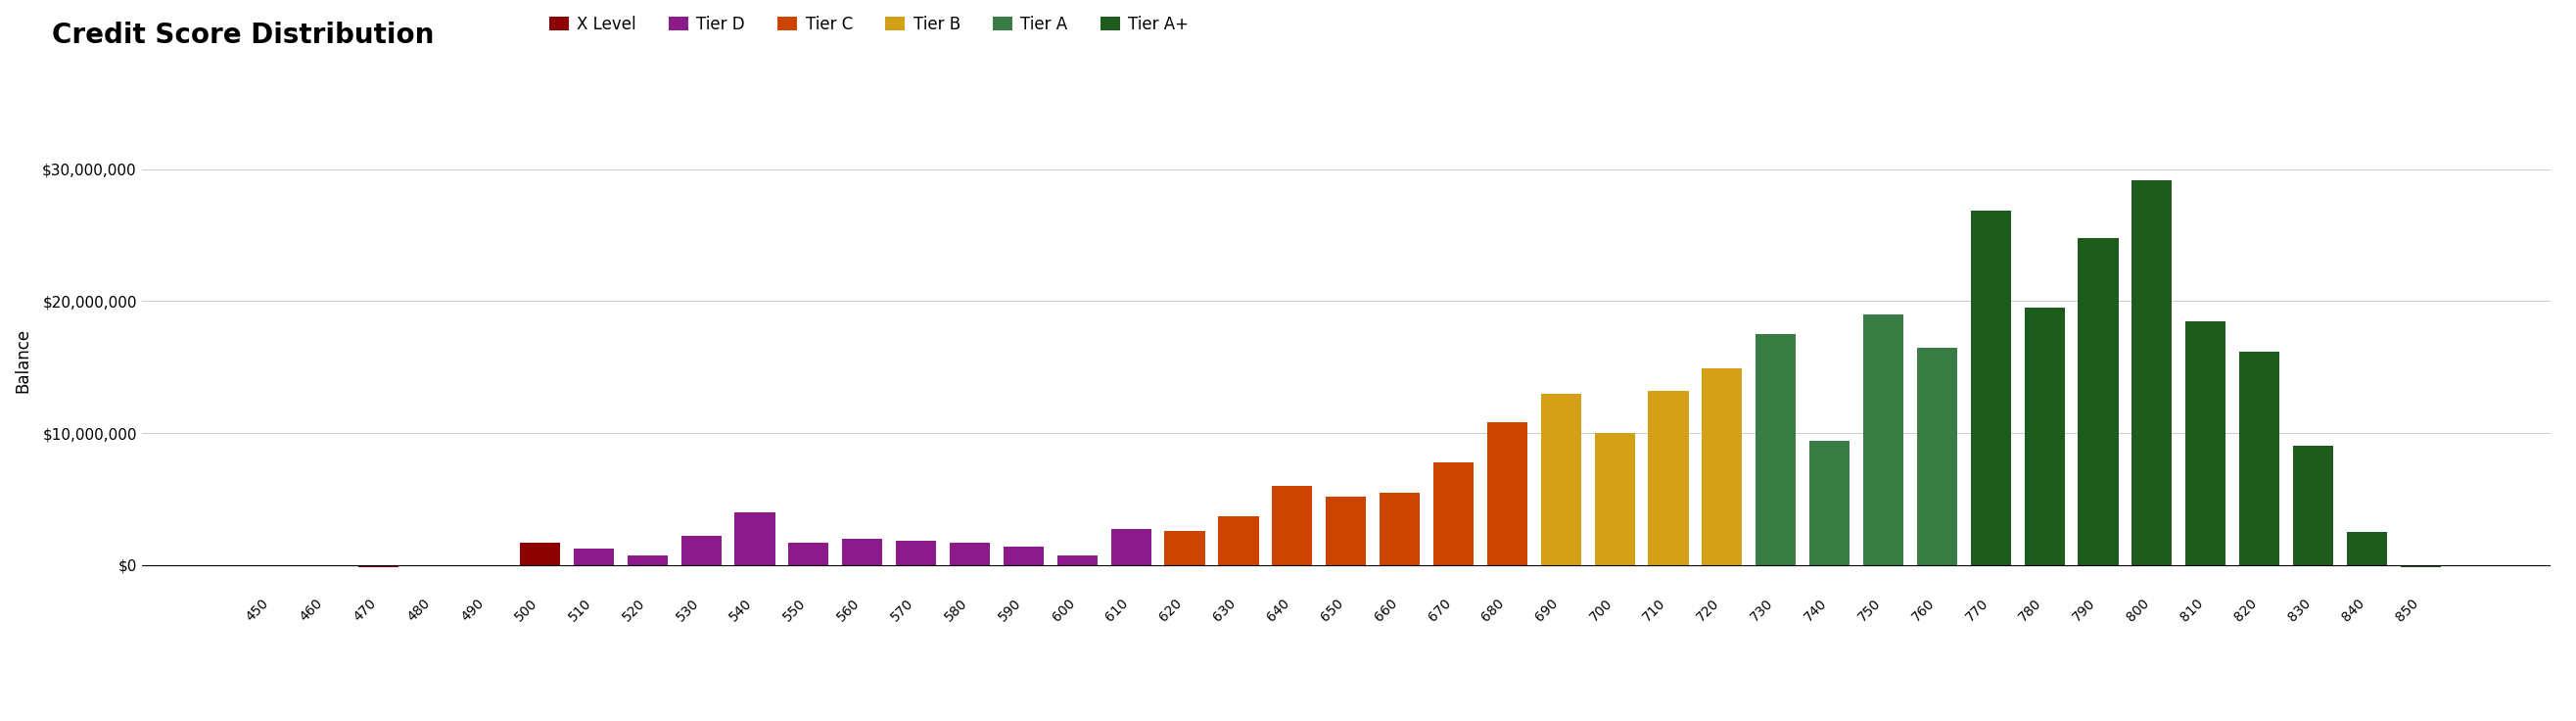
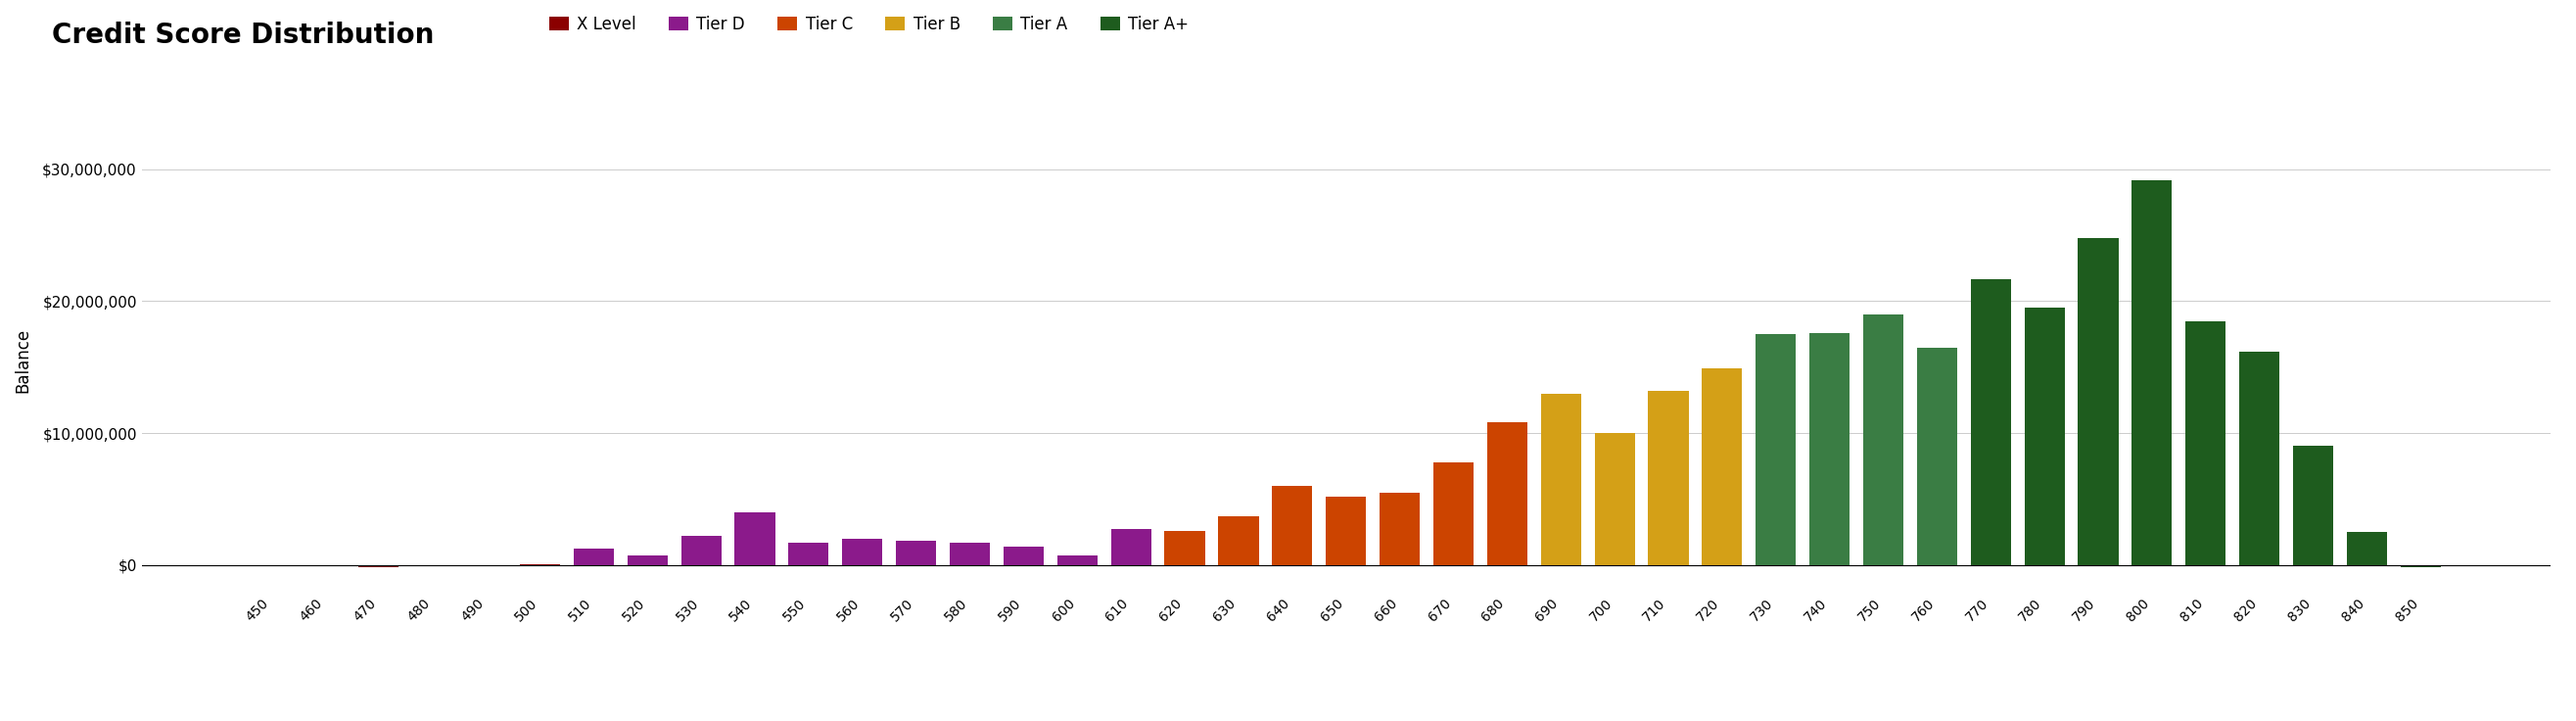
500: $1,700,000 -> $100,000
740: $9,400,000 -> $17,600,000
770: $26,900,000 -> $21,700,000
